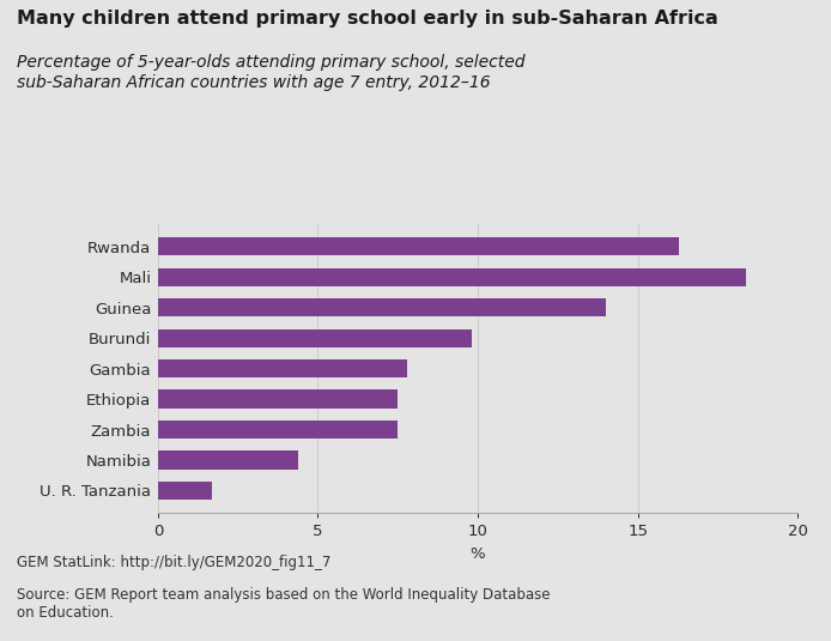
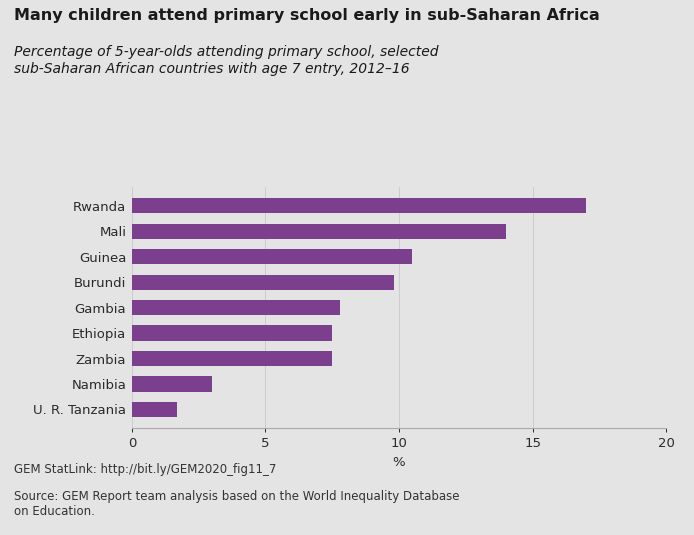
Rwanda: 16.3 -> 17.0
Mali: 18.4 -> 14.0
Guinea: 14.0 -> 10.5
Namibia: 4.4 -> 3.0
